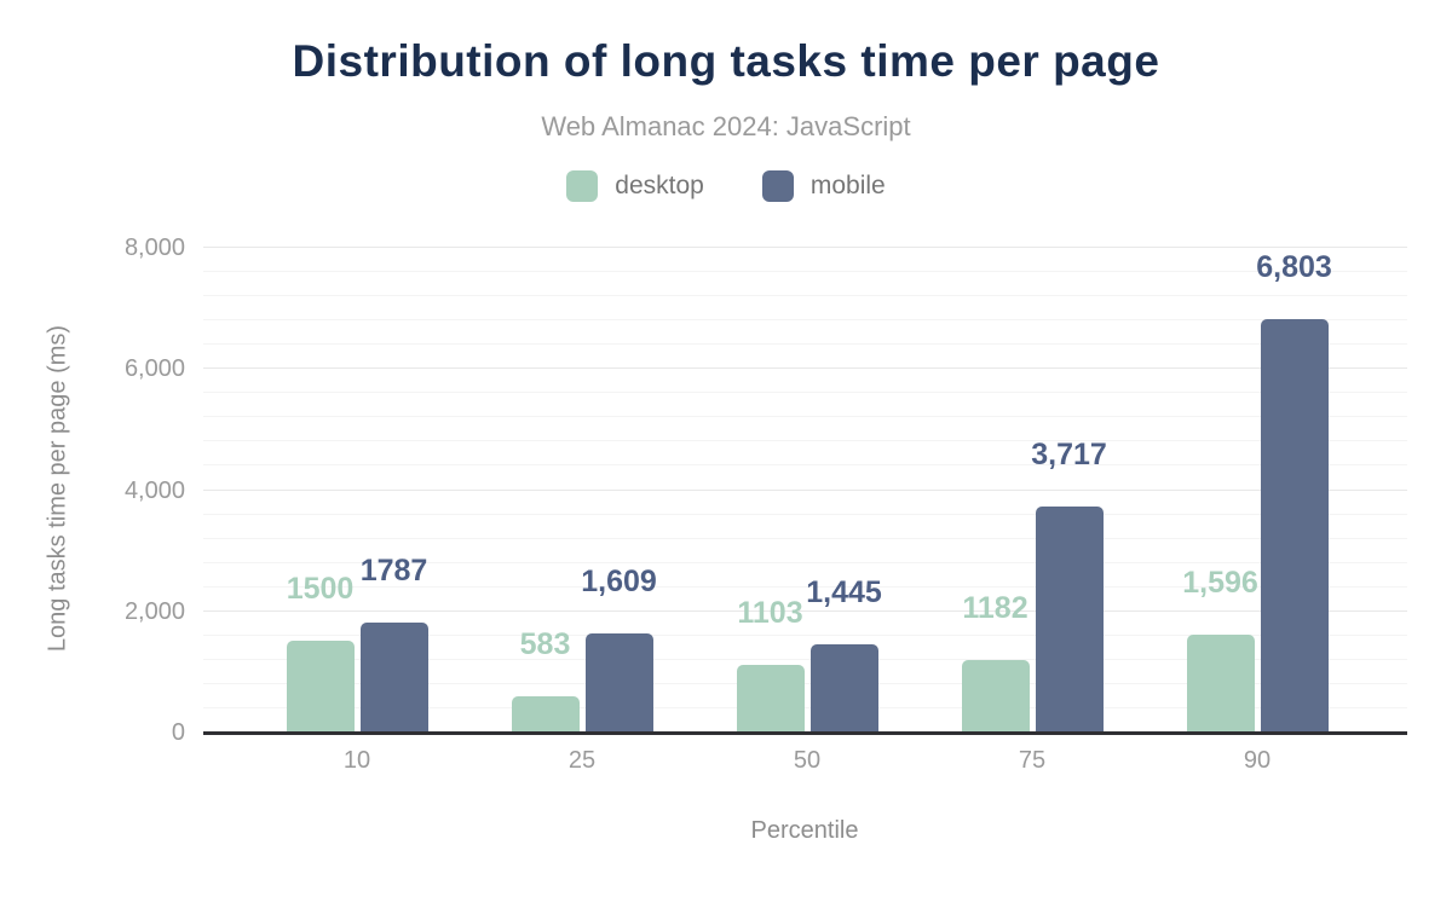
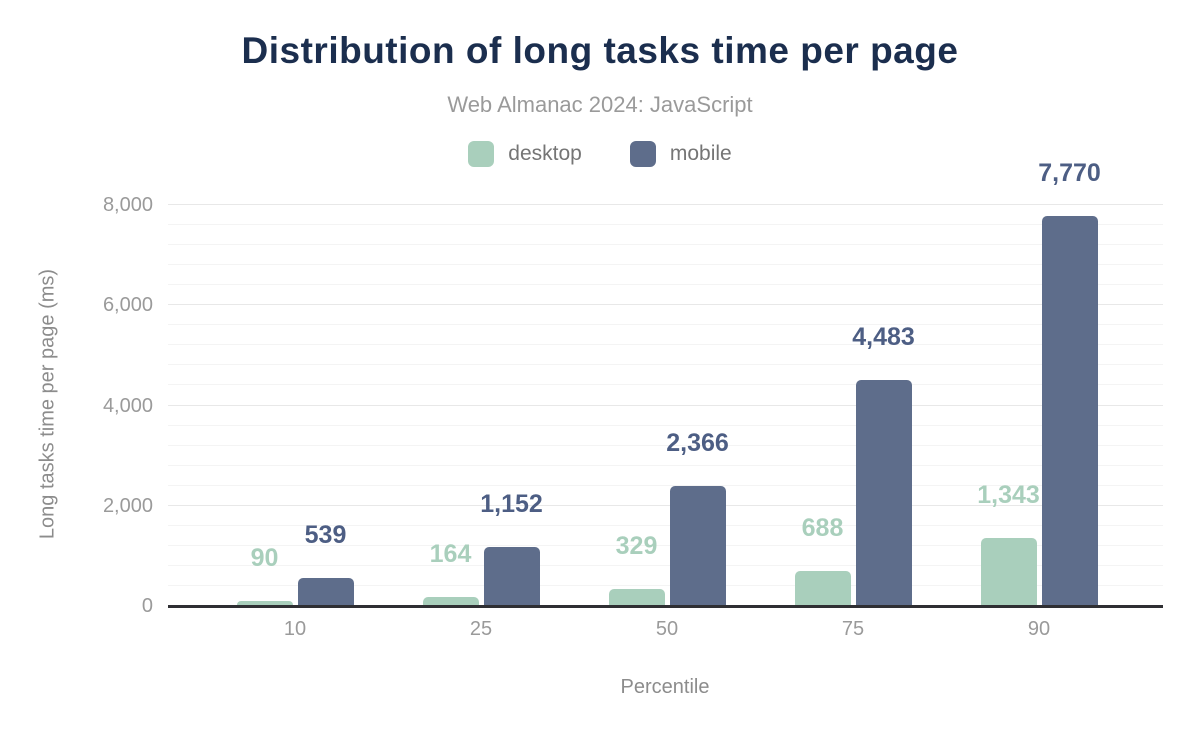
desktop/10: 1500 -> 90
mobile/10: 1787 -> 539
desktop/25: 583 -> 164
mobile/25: 1,609 -> 1,152
desktop/50: 1103 -> 329
mobile/50: 1,445 -> 2,366
desktop/75: 1182 -> 688
mobile/75: 3,717 -> 4,483
desktop/90: 1,596 -> 1,343
mobile/90: 6,803 -> 7,770
